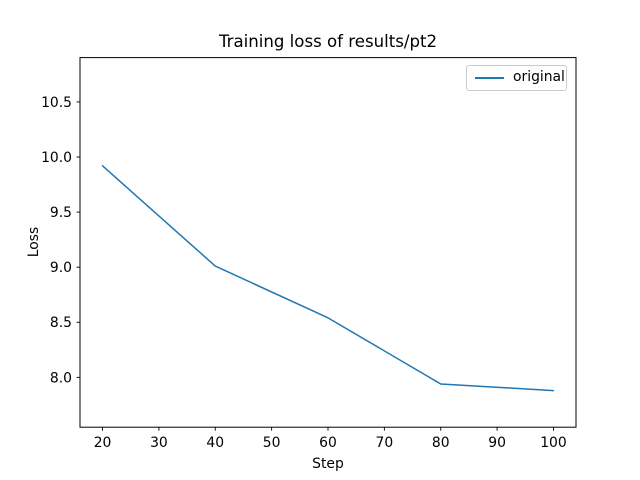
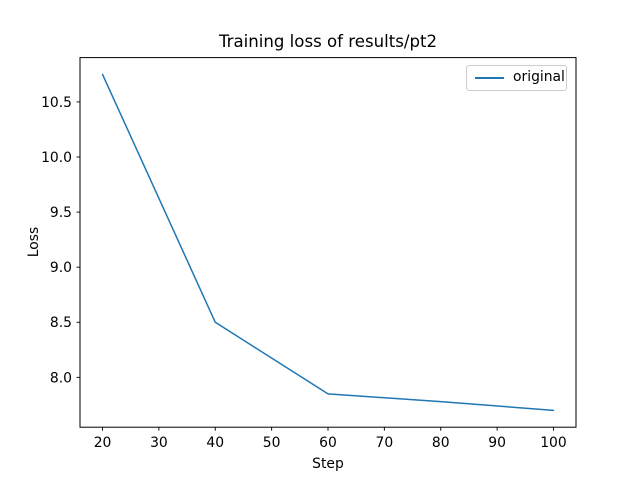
20: 9.92 -> 10.75
40: 9.01 -> 8.50
60: 8.54 -> 7.85
80: 7.94 -> 7.78
100: 7.88 -> 7.70
